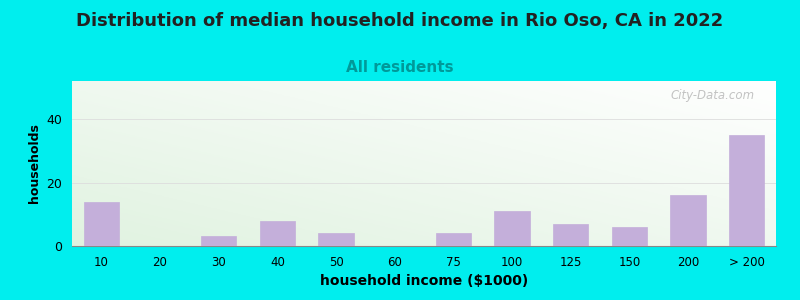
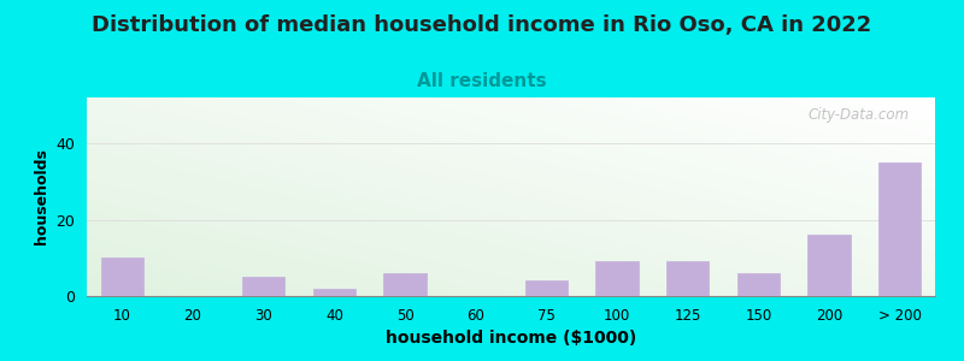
10: 14 -> 10
30: 3 -> 5
40: 8 -> 2
50: 4 -> 6
100: 11 -> 9
125: 7 -> 9
